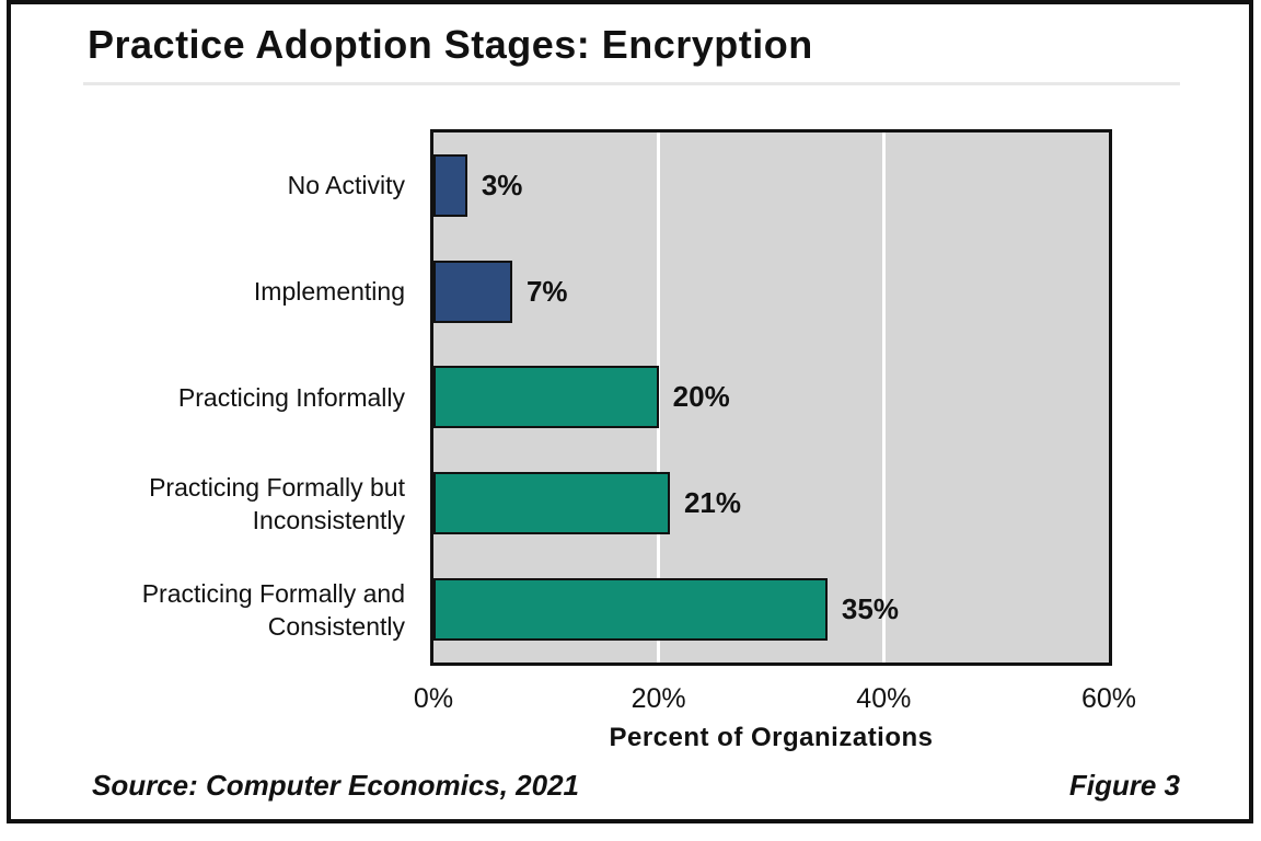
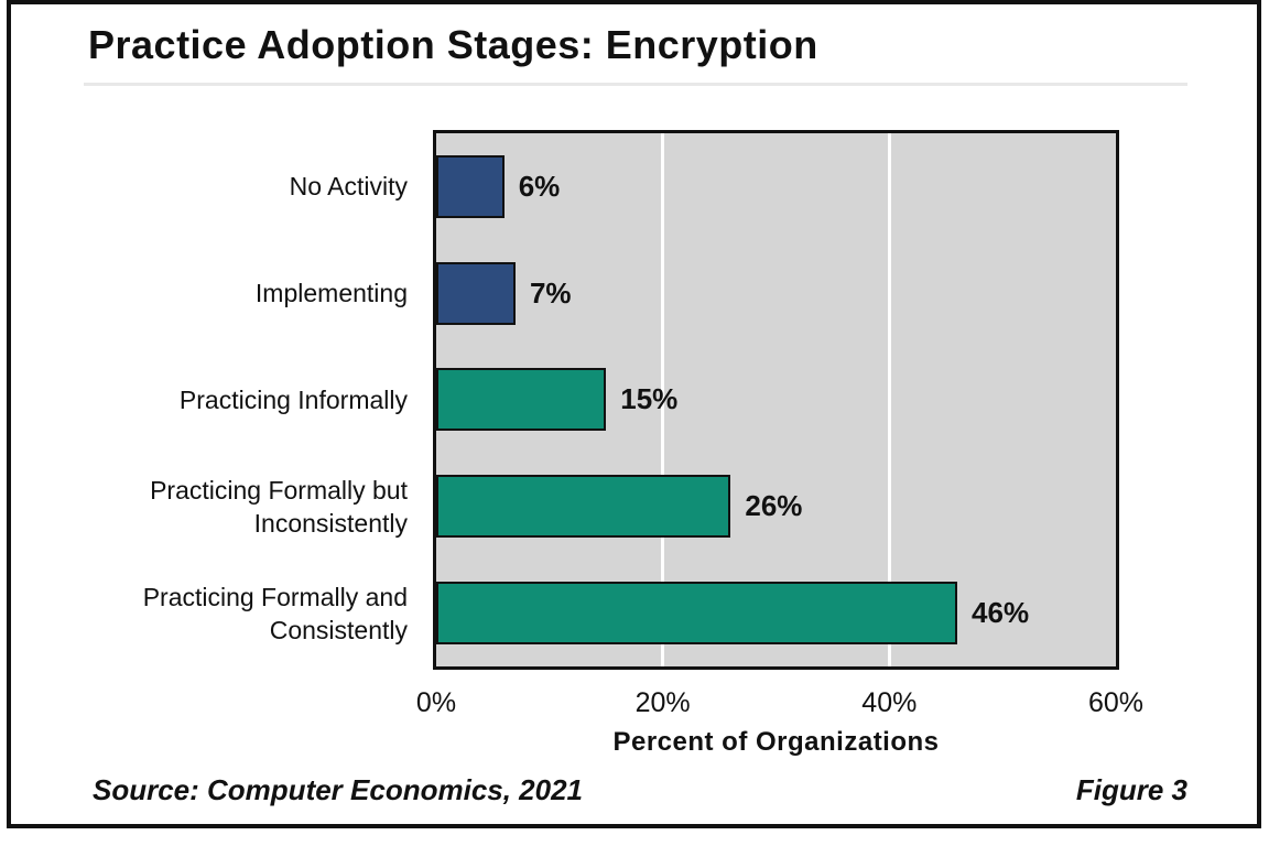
No Activity: 3% -> 6%
Practicing Informally: 20% -> 15%
Practicing Formally but Inconsistently: 21% -> 26%
Practicing Formally and Consistently: 35% -> 46%
